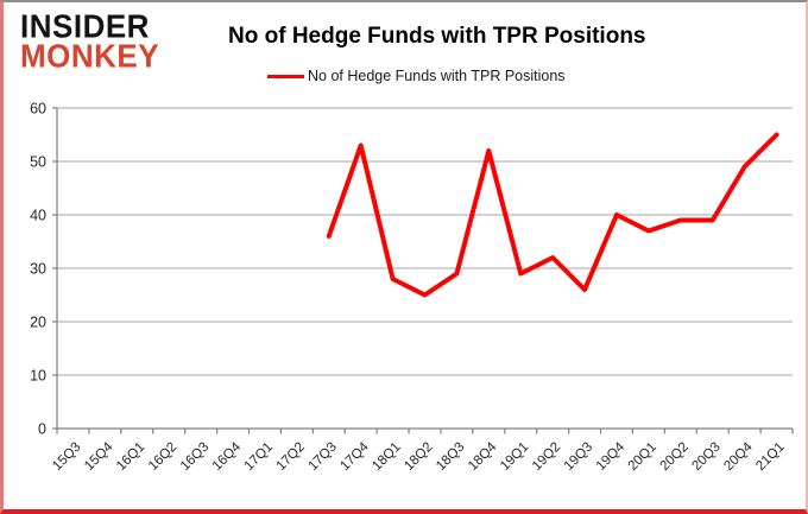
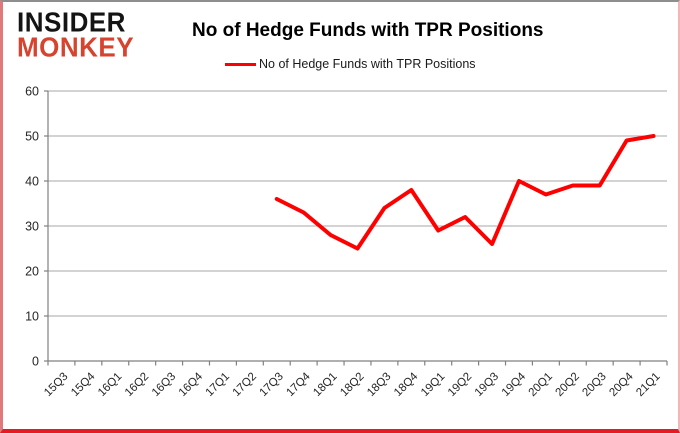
17Q4: 53 -> 33
18Q3: 29 -> 34
18Q4: 52 -> 38
21Q1: 55 -> 50
